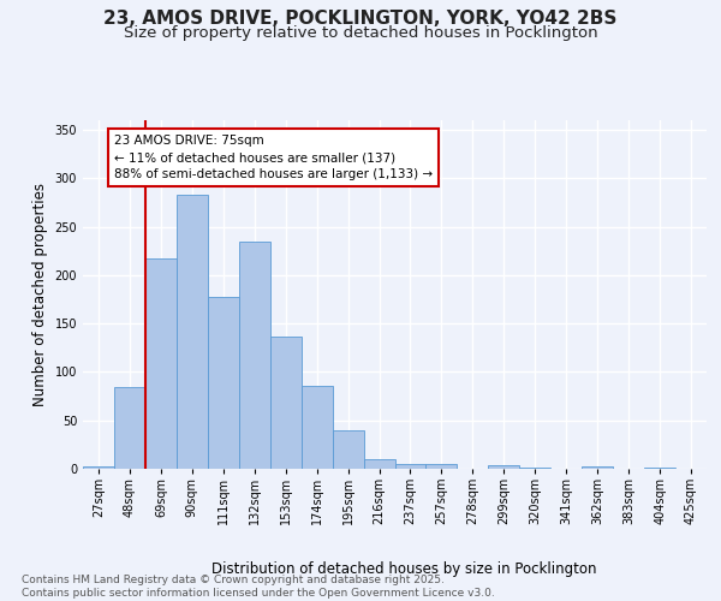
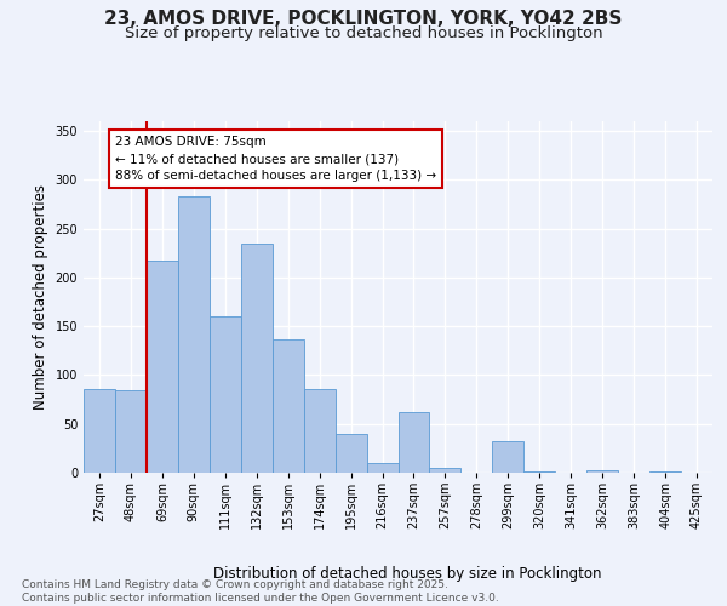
27sqm: 3 -> 86
111sqm: 177 -> 160
237sqm: 5 -> 62
299sqm: 4 -> 32
